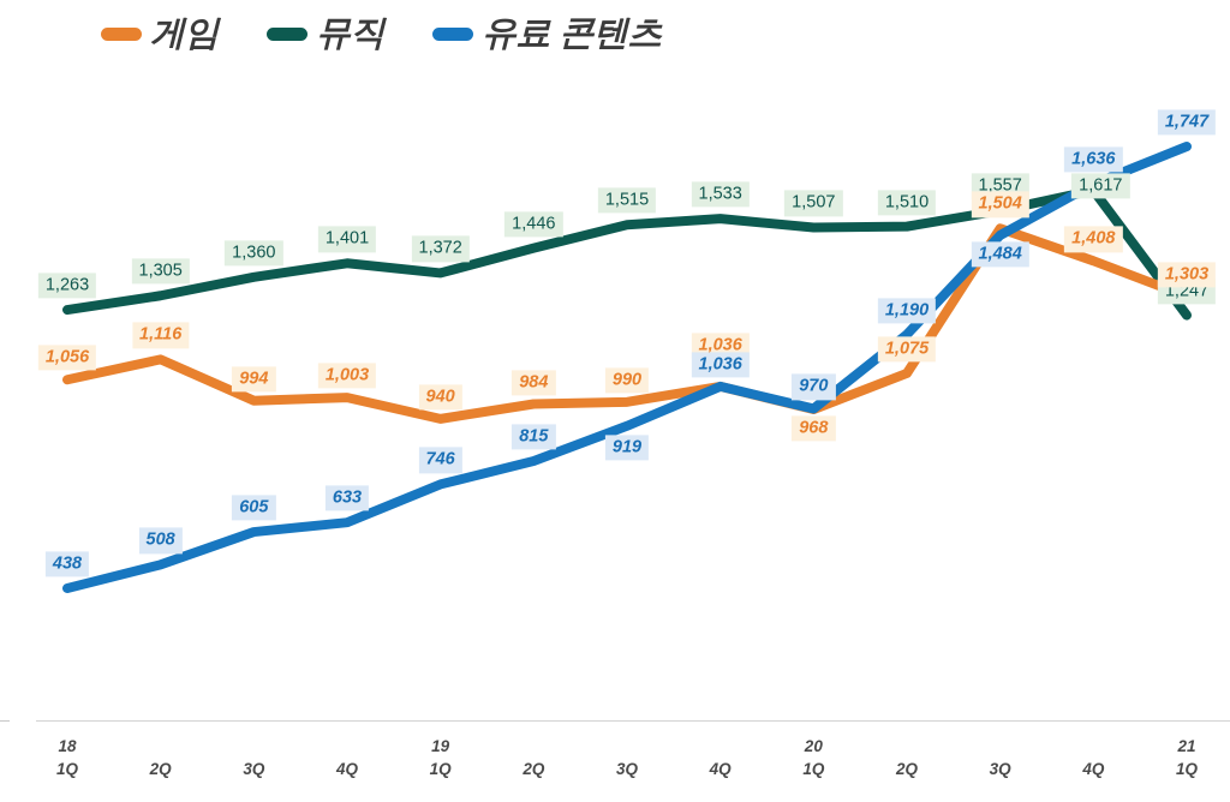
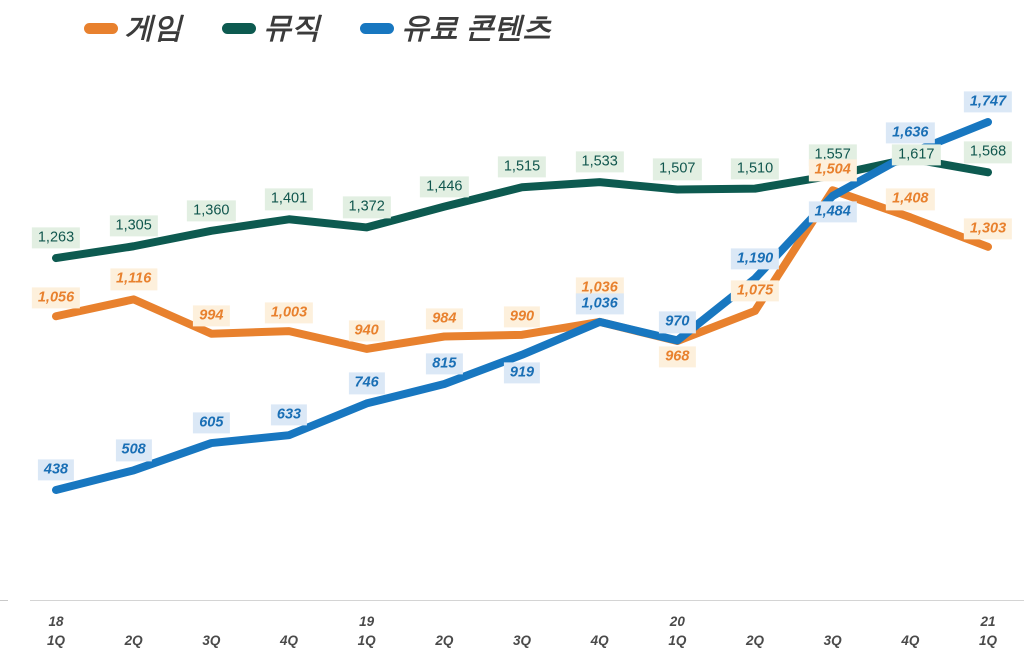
뮤직/21 1Q: 1,247 -> 1,568
